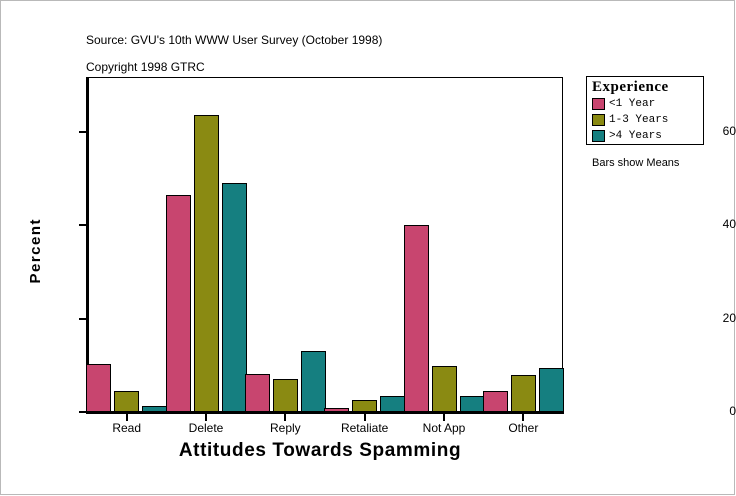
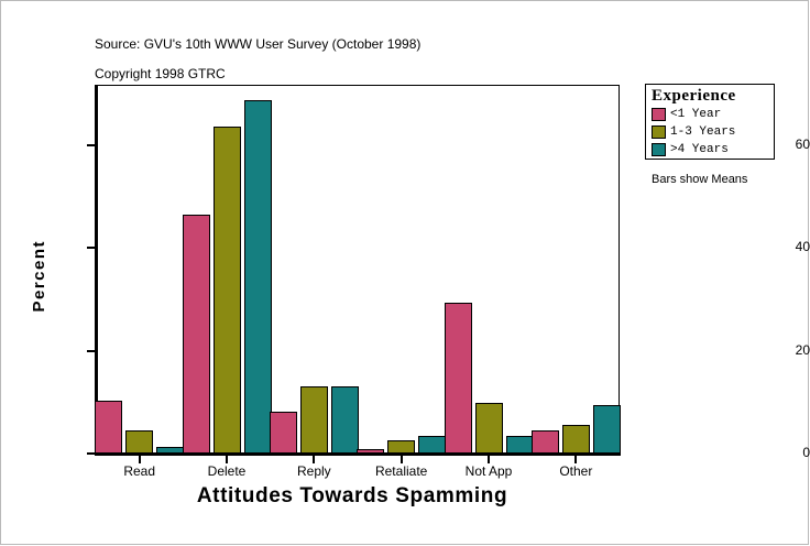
>4 Years/Delete: 49 -> 69
1-3 Years/Reply: 7 -> 13
<1 Year/Not App: 40 -> 29
1-3 Years/Other: 8 -> 6
